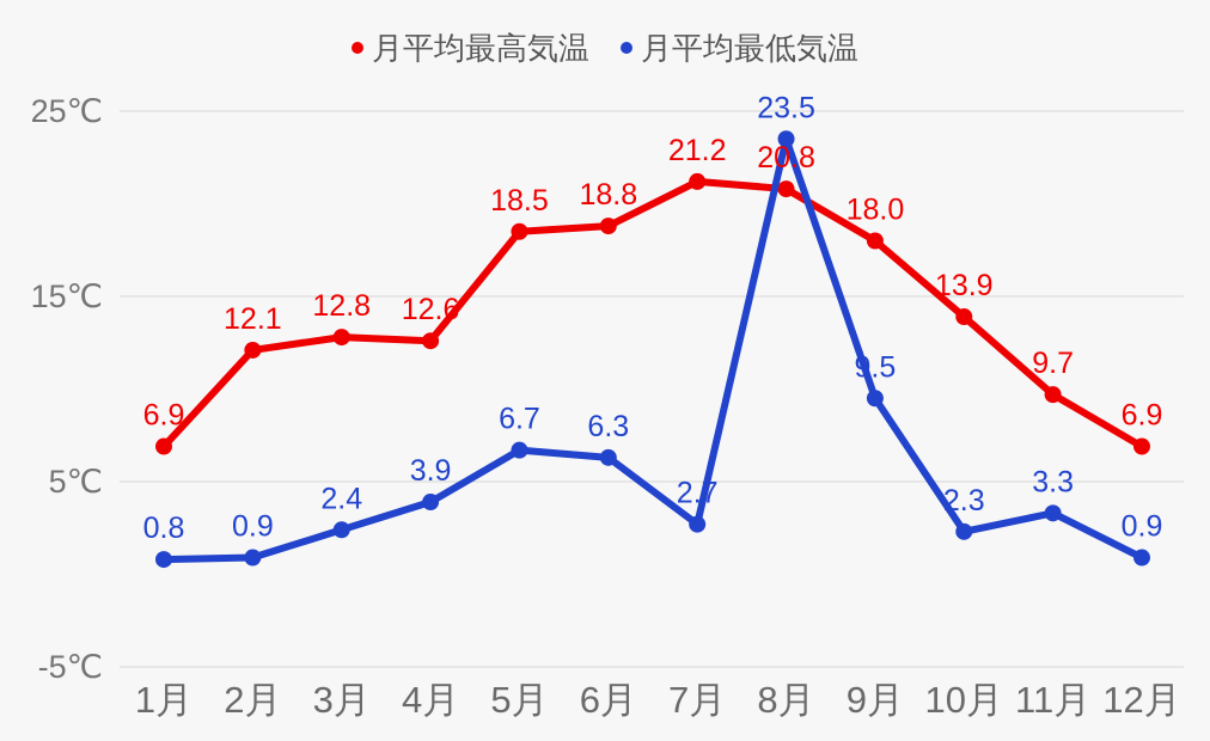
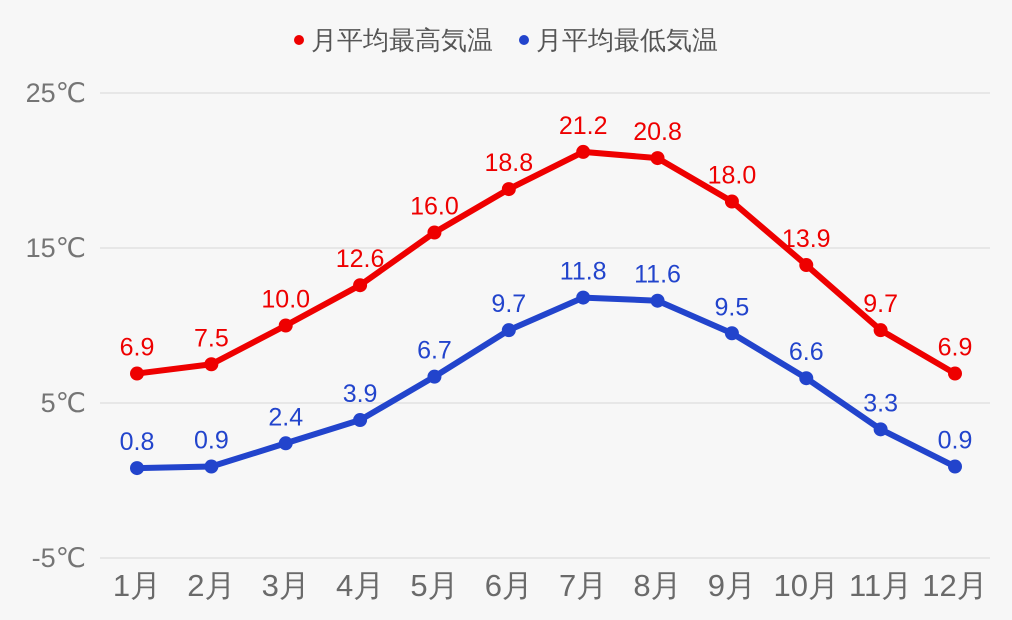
月平均最高気温/2月: 12.1 -> 7.5
月平均最高気温/3月: 12.8 -> 10.0
月平均最高気温/5月: 18.5 -> 16.0
月平均最低気温/6月: 6.3 -> 9.7
月平均最低気温/7月: 2.7 -> 11.8
月平均最低気温/8月: 23.5 -> 11.6
月平均最低気温/10月: 2.3 -> 6.6
